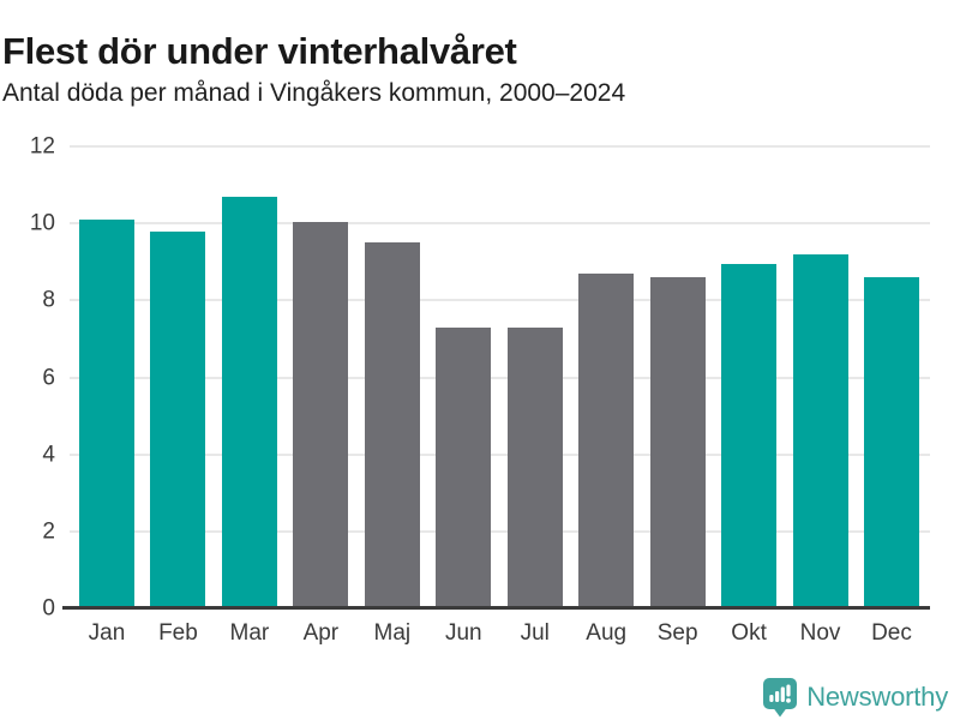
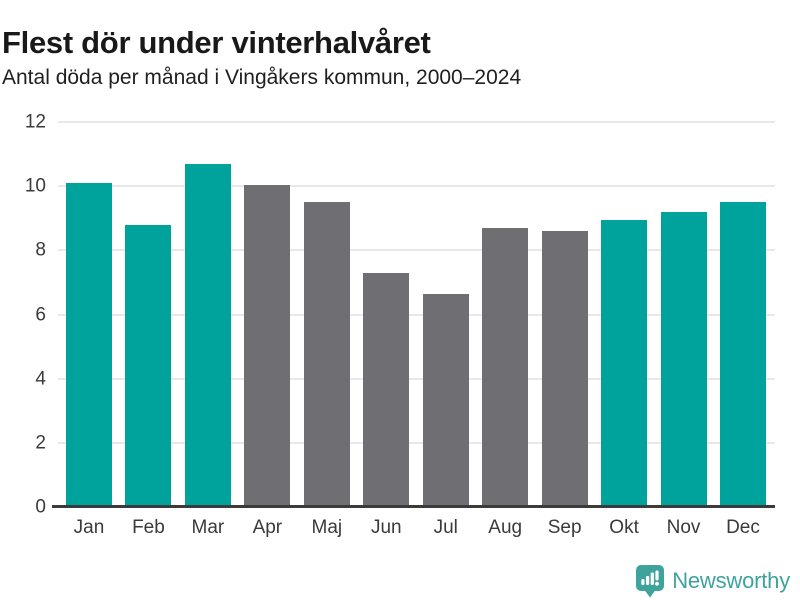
Feb: 9.8 -> 8.8
Jul: 7.3 -> 6.7
Dec: 8.6 -> 9.5
